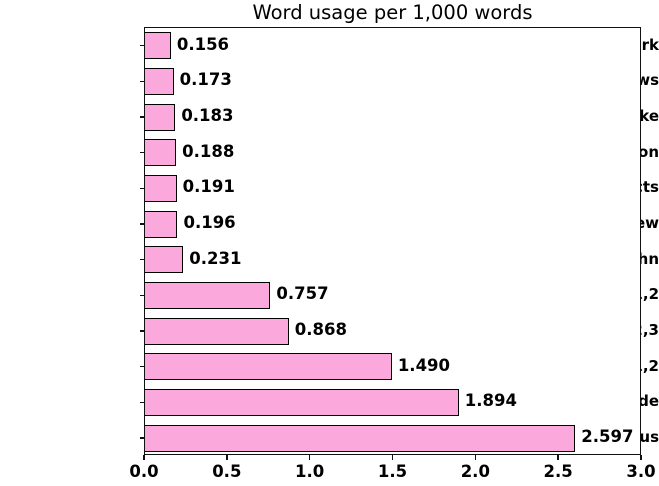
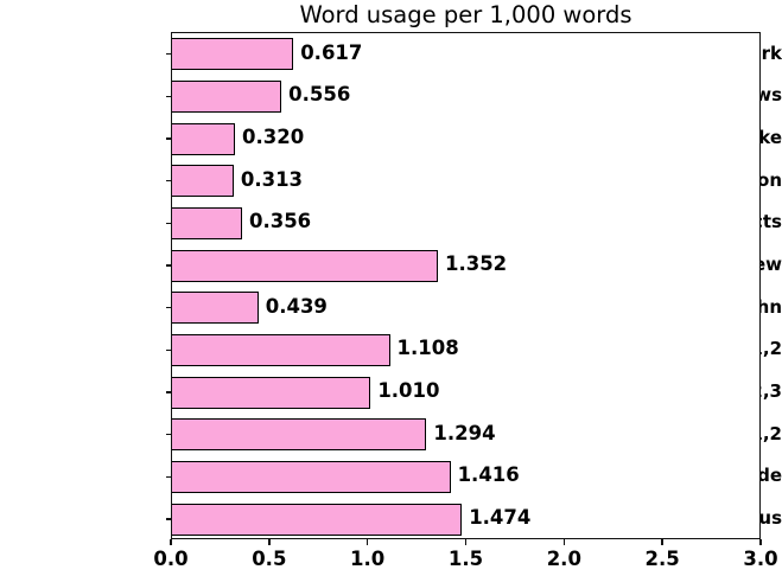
Mark: 0.156 -> 0.617
Hebrews: 0.173 -> 0.556
Luke: 0.183 -> 0.320
Revelation: 0.188 -> 0.313
Acts: 0.191 -> 0.356
Matthew: 0.196 -> 1.352
John: 0.231 -> 0.439
Peter 1,2: 0.757 -> 1.108
John 1,2,3: 0.868 -> 1.010
Timothy 1,2: 1.490 -> 1.294
Jude: 1.894 -> 1.416
Titus: 2.597 -> 1.474
